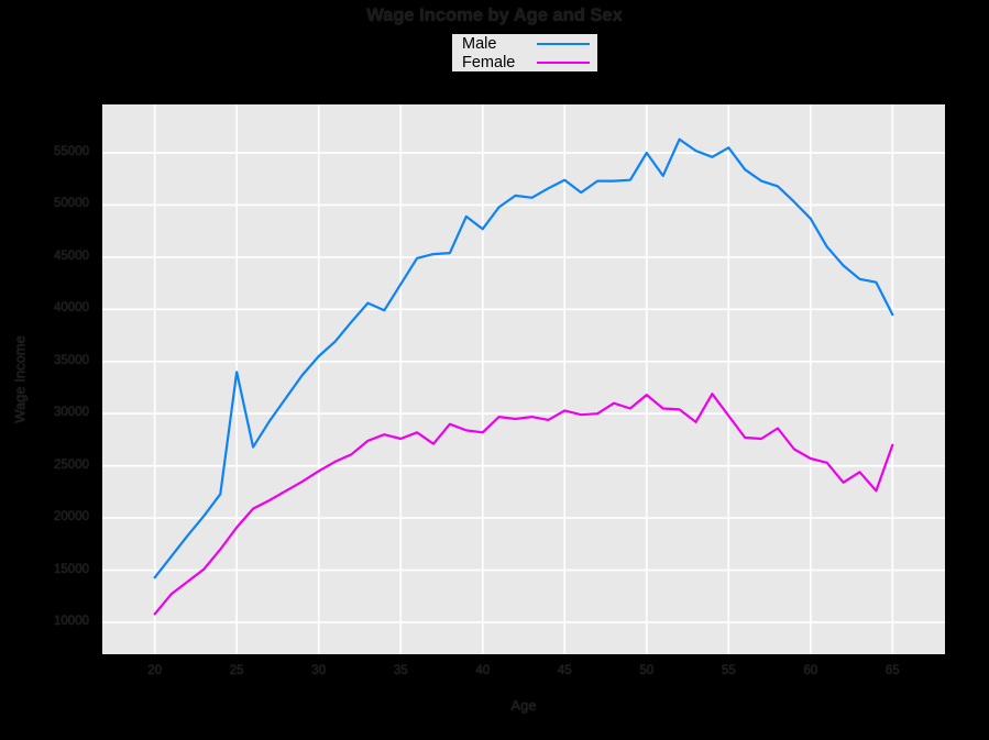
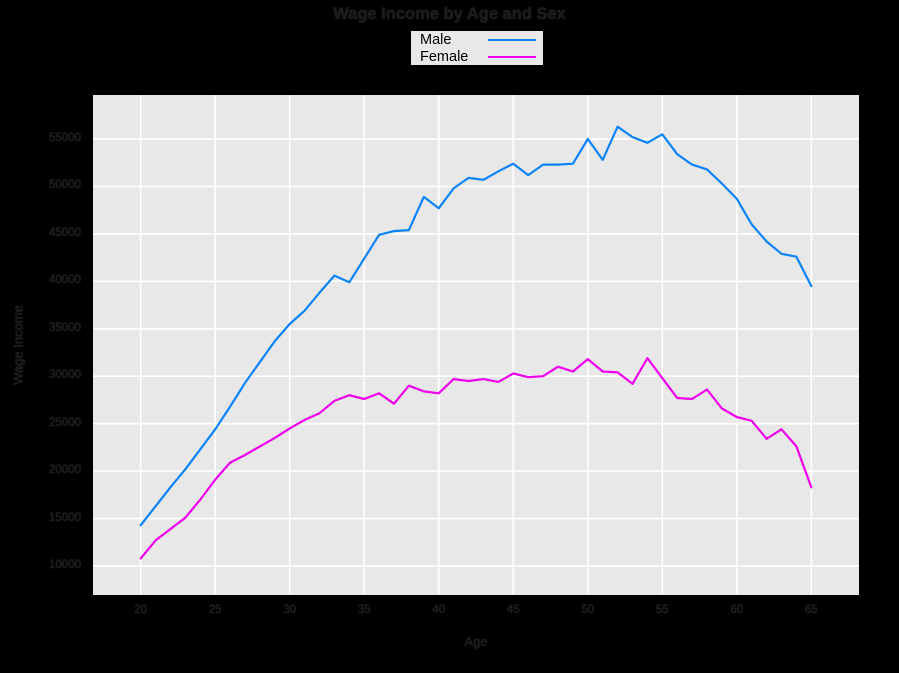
Male/25: 34000 -> 24000
Female/65: 27000 -> 18000
